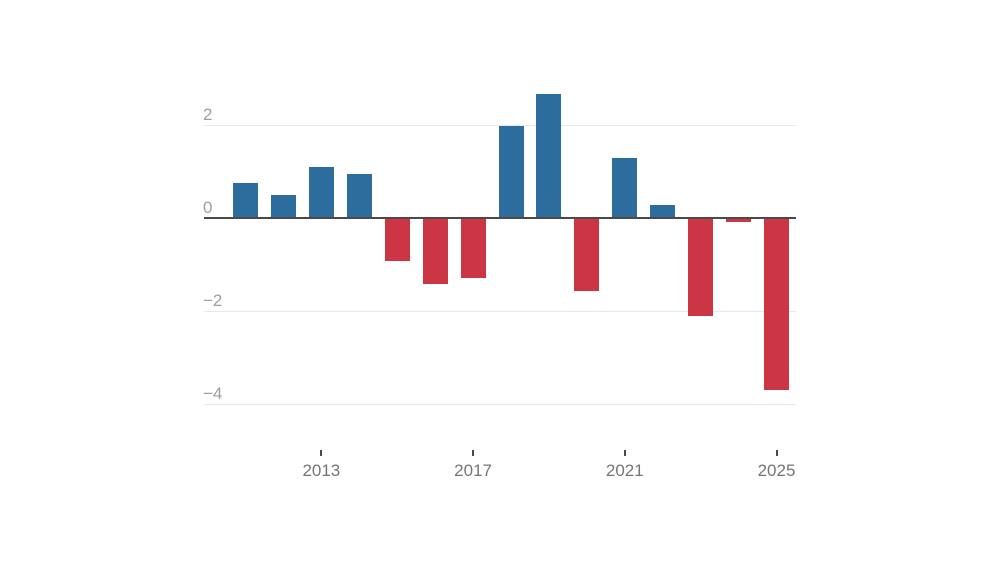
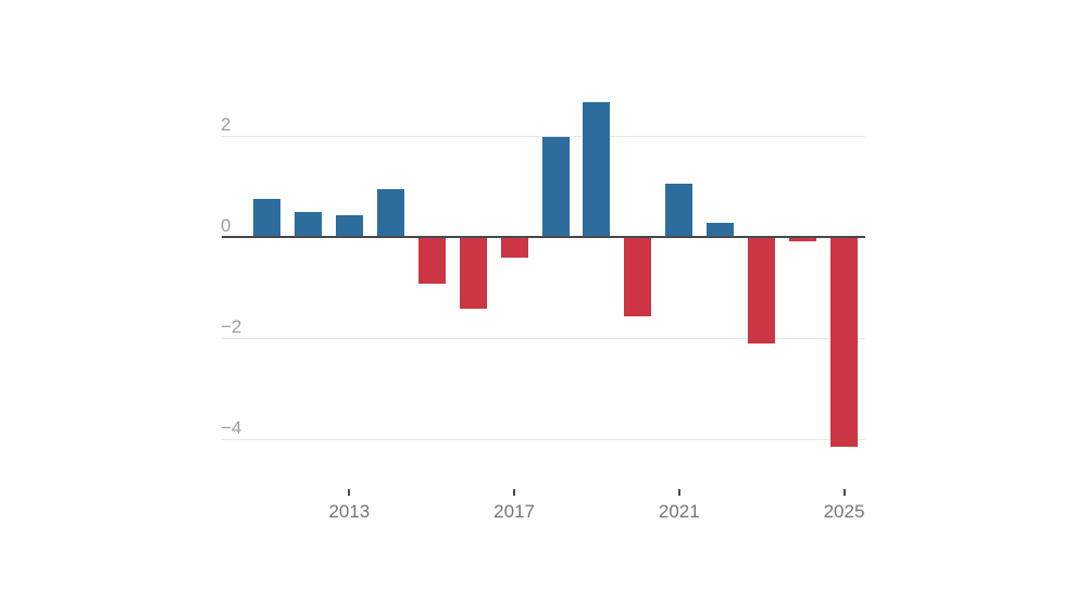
2013: 1.1 -> 0.4
2017: -1.3 -> -0.4
2021: 1.3 -> 1.1
2025: -3.7 -> -4.2
